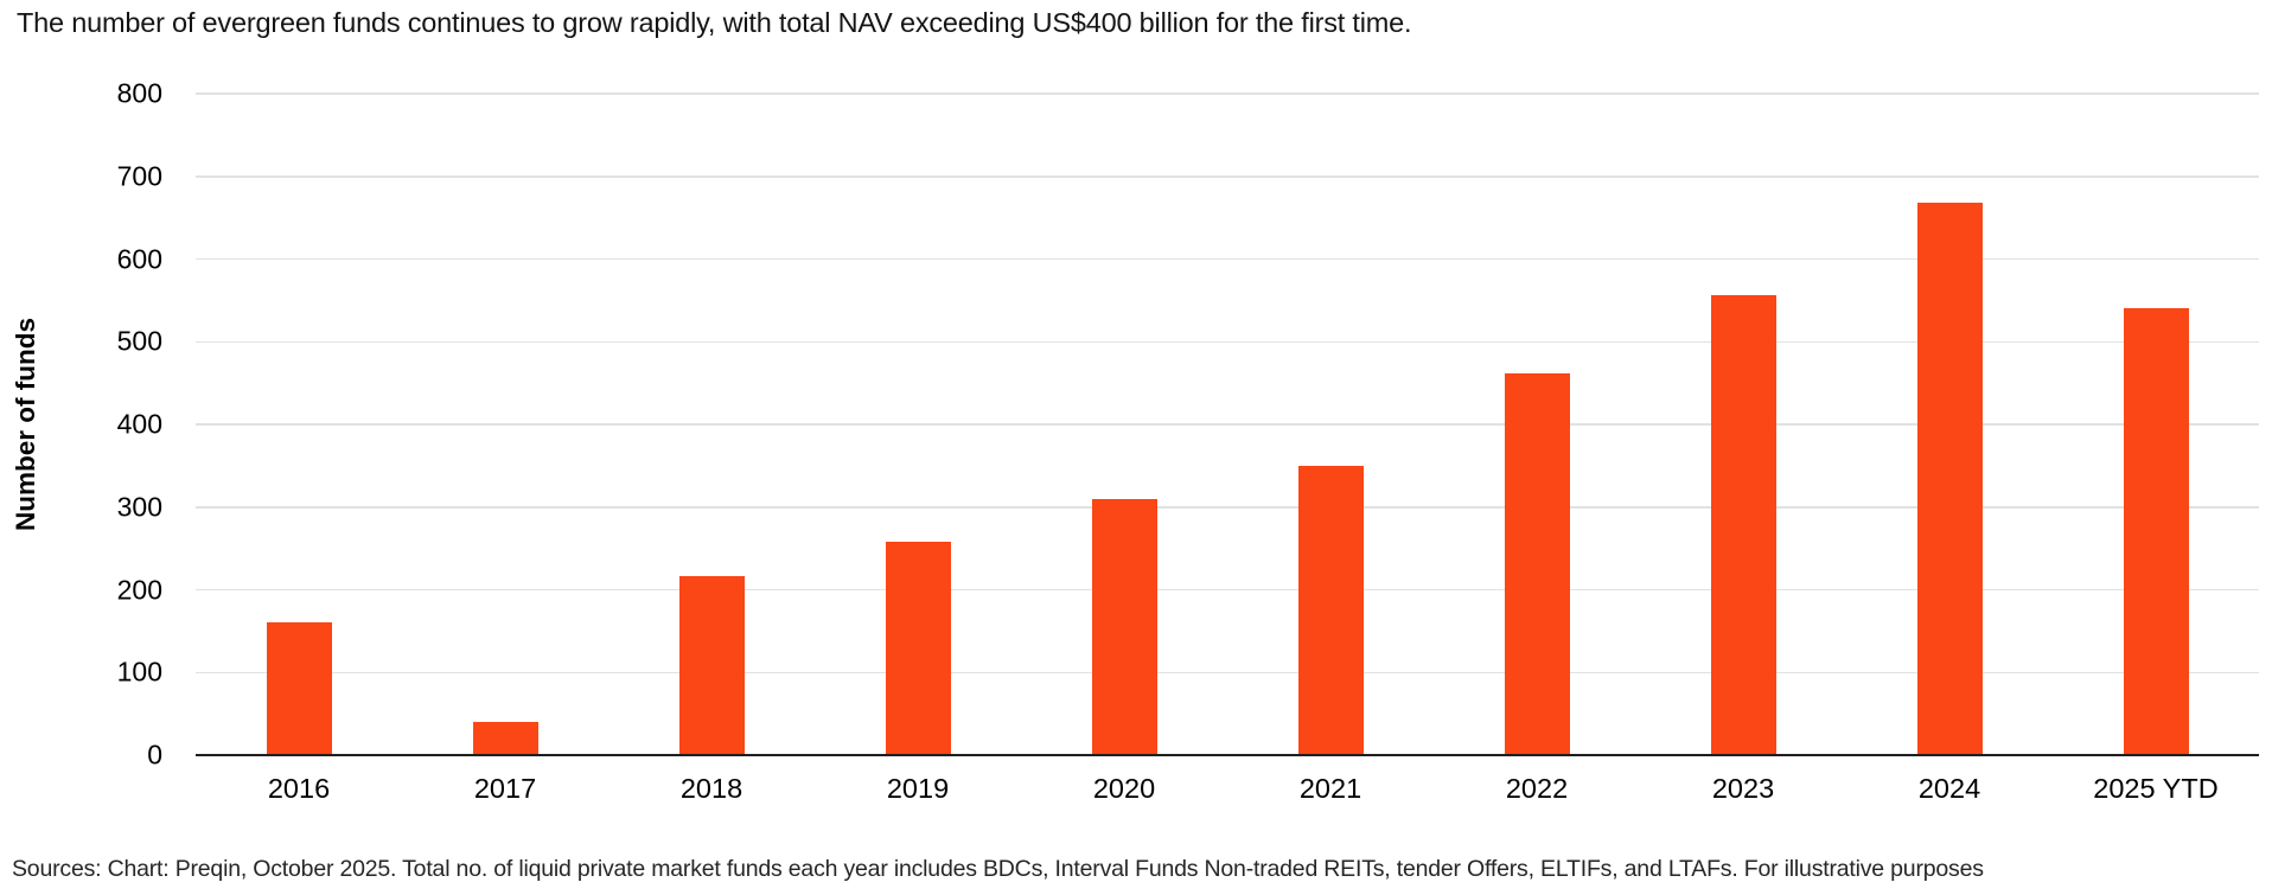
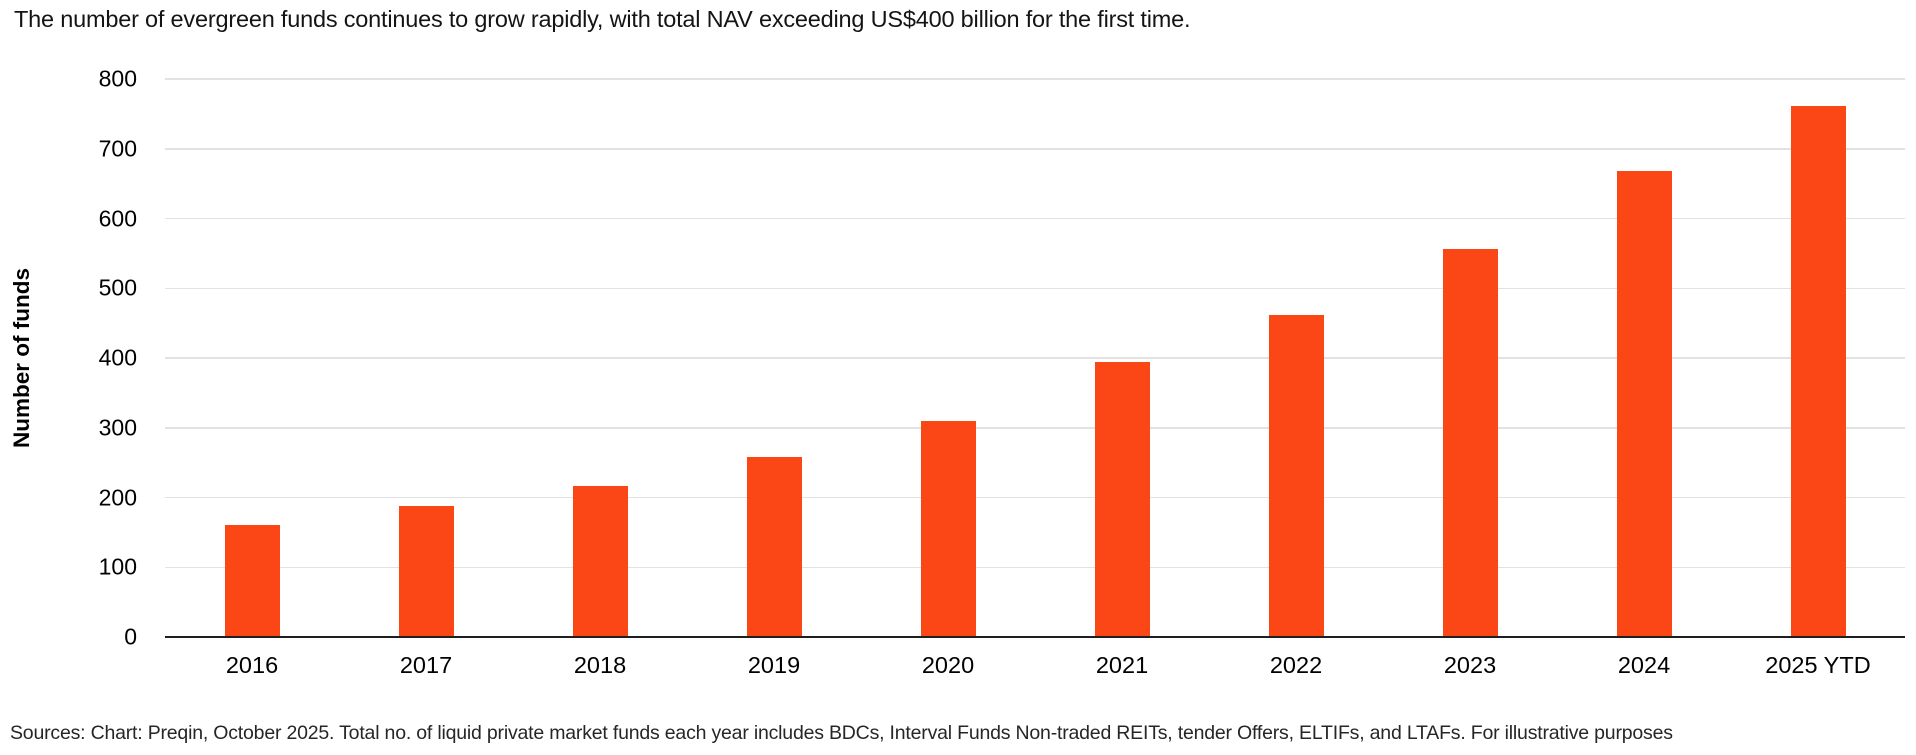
2017: 40 -> 190
2021: 350 -> 390
2025 YTD: 540 -> 760
